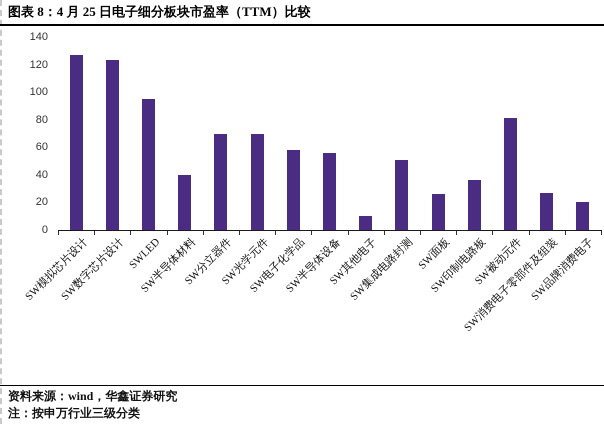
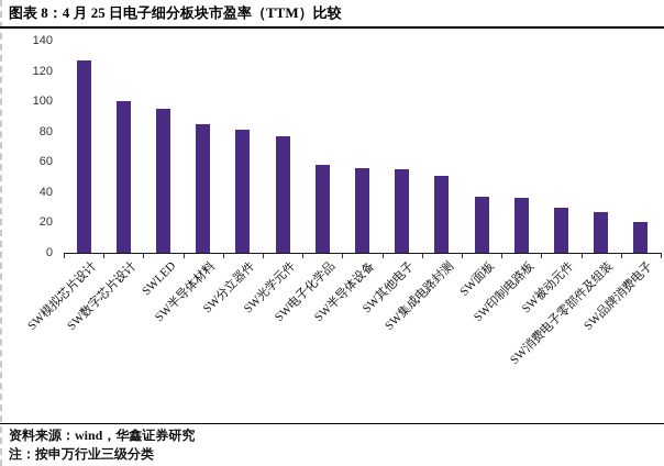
SW数字芯片设计: 123 -> 100
SW半导体材料: 40 -> 85
SW分立器件: 70 -> 81
SW光学元件: 70 -> 77
SW其他电子: 10 -> 55
SW面板: 26 -> 37
SW被动元件: 81 -> 30
